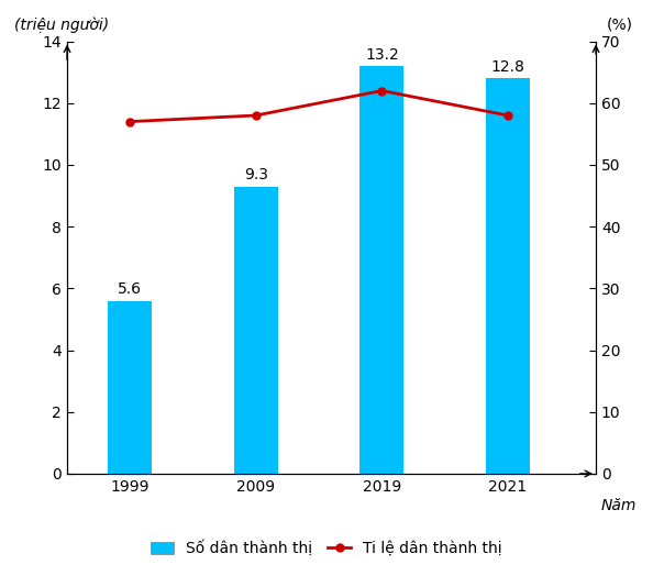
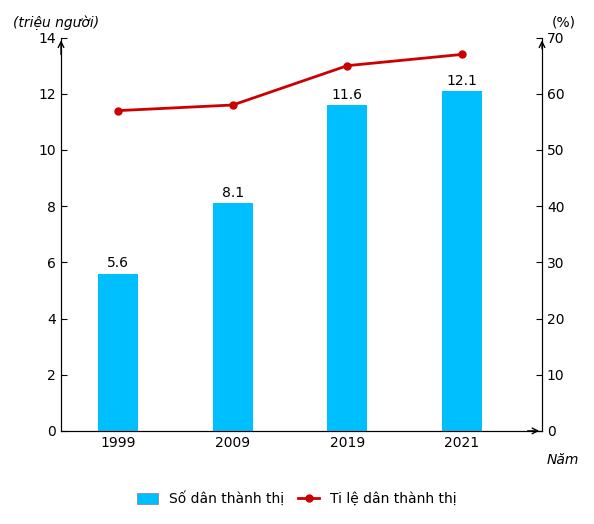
Số dân thành thị/2009: 9.3 -> 8.1
Số dân thành thị/2019: 13.2 -> 11.6
Ti lệ dân thành thị/2019: 62 -> 65
Số dân thành thị/2021: 12.8 -> 12.1
Ti lệ dân thành thị/2021: 58 -> 67
